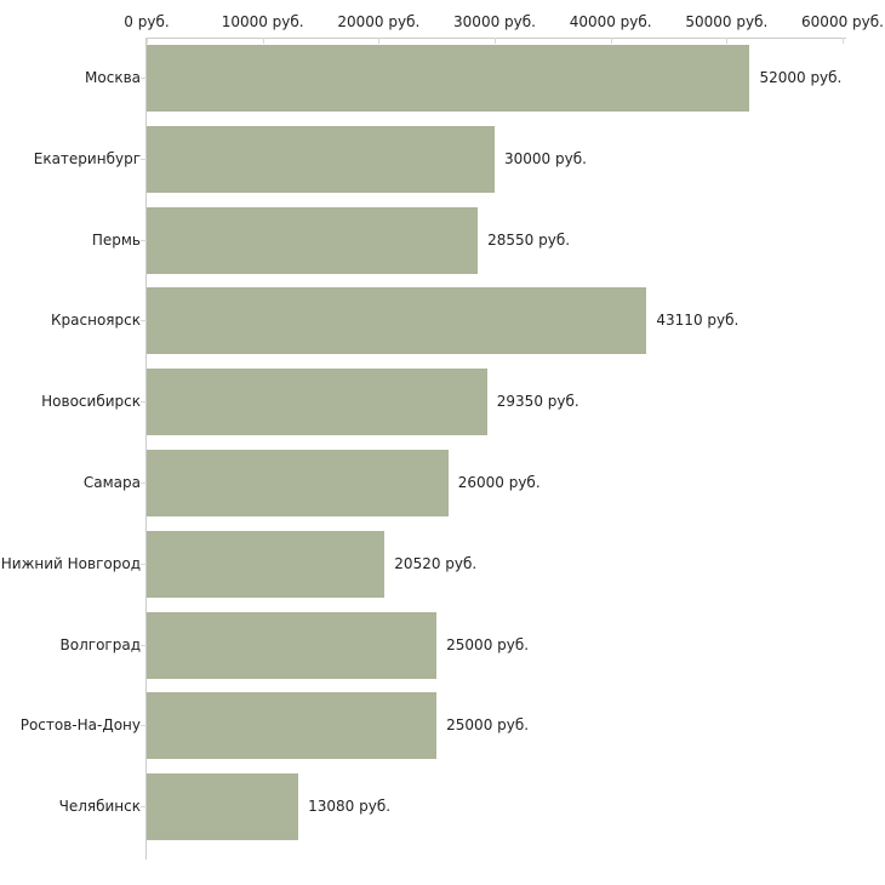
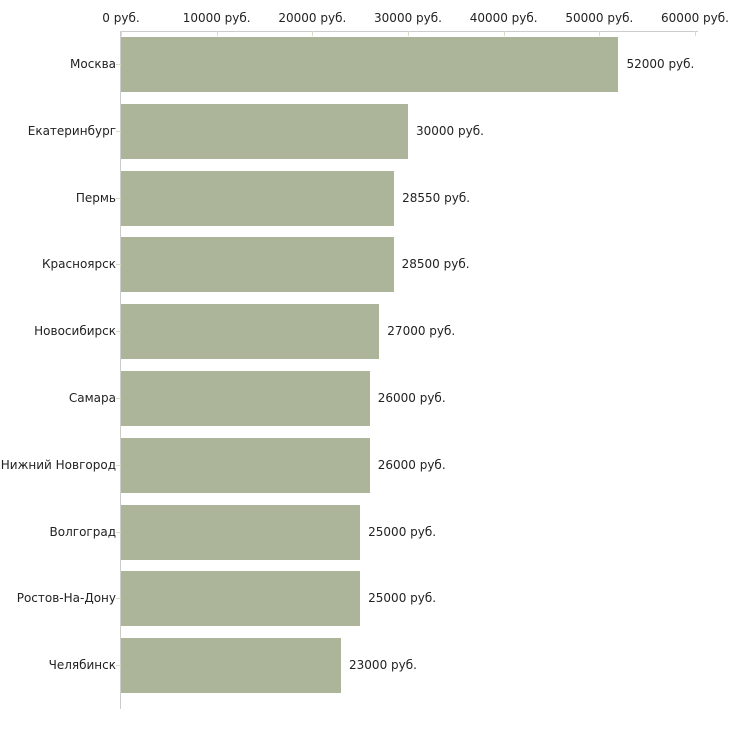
Красноярск: 43110 -> 28500
Новосибирск: 29350 -> 27000
Нижний Новгород: 20520 -> 26000
Челябинск: 13080 -> 23000
